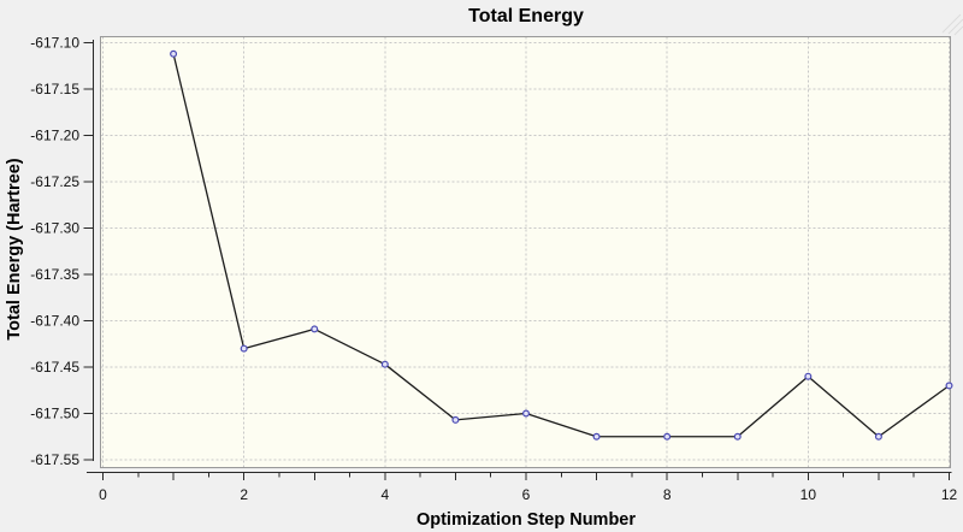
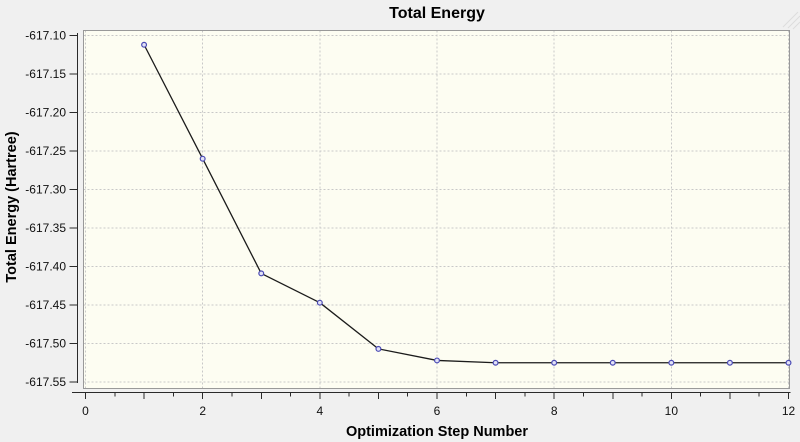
2: -617.43 -> -617.26
6: -617.50 -> -617.52
10: -617.46 -> -617.52
12: -617.47 -> -617.52
